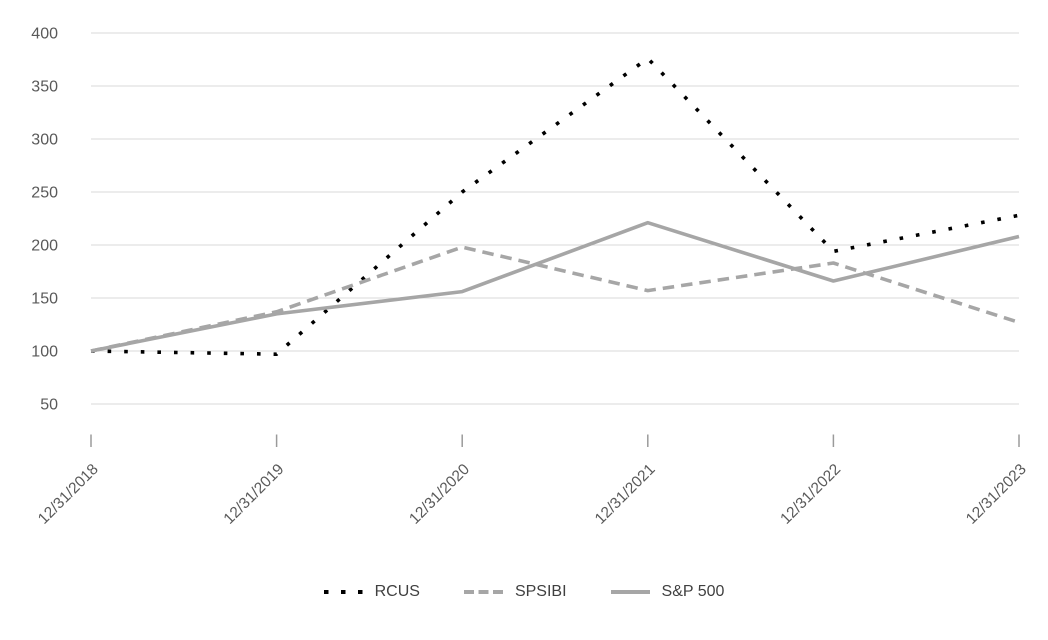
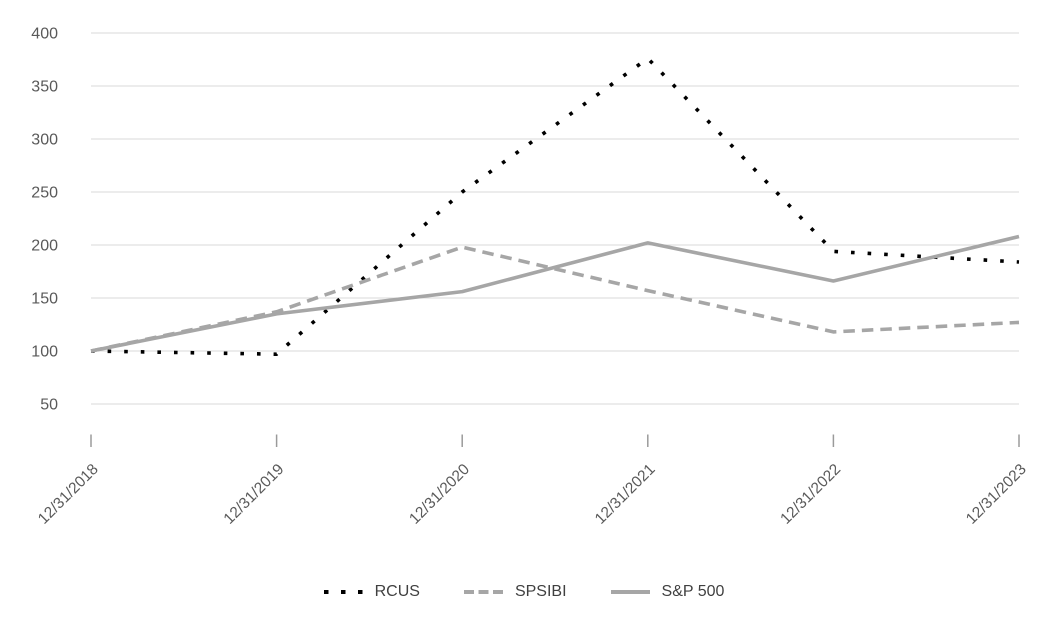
S&P 500/12/31/2021: 221 -> 202
SPSIBI/12/31/2022: 183 -> 118
RCUS/12/31/2023: 228 -> 184
